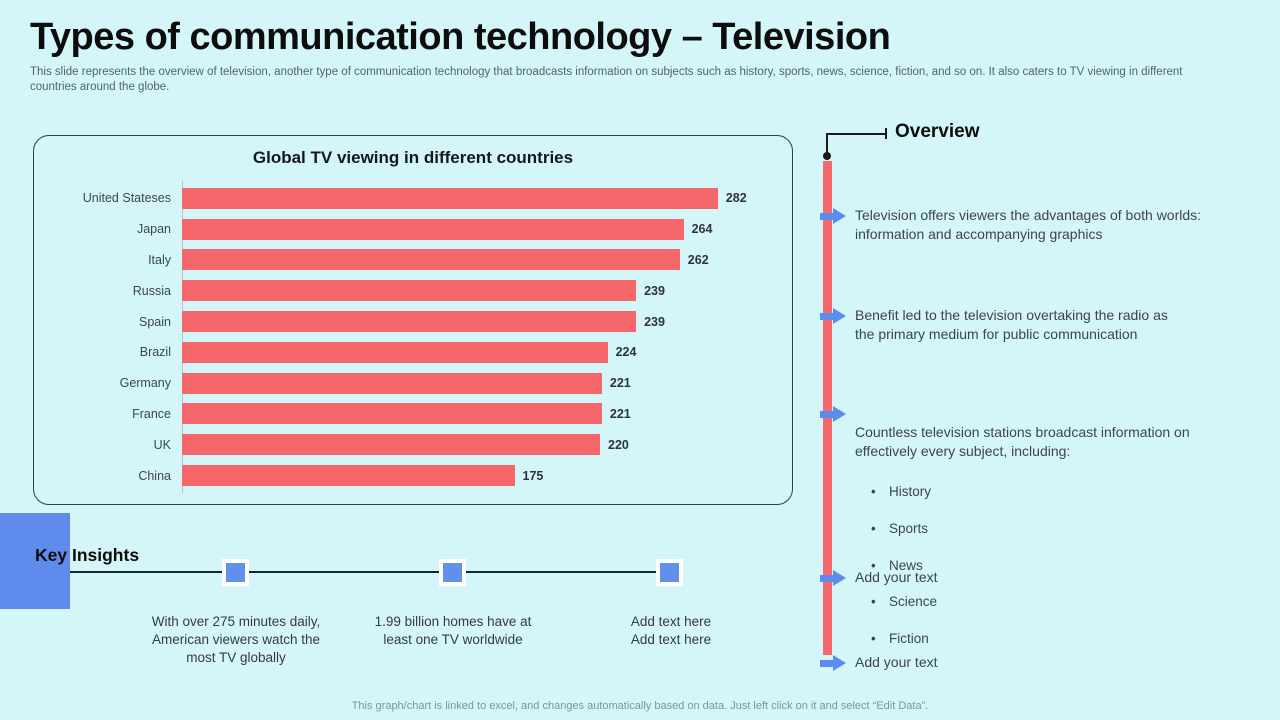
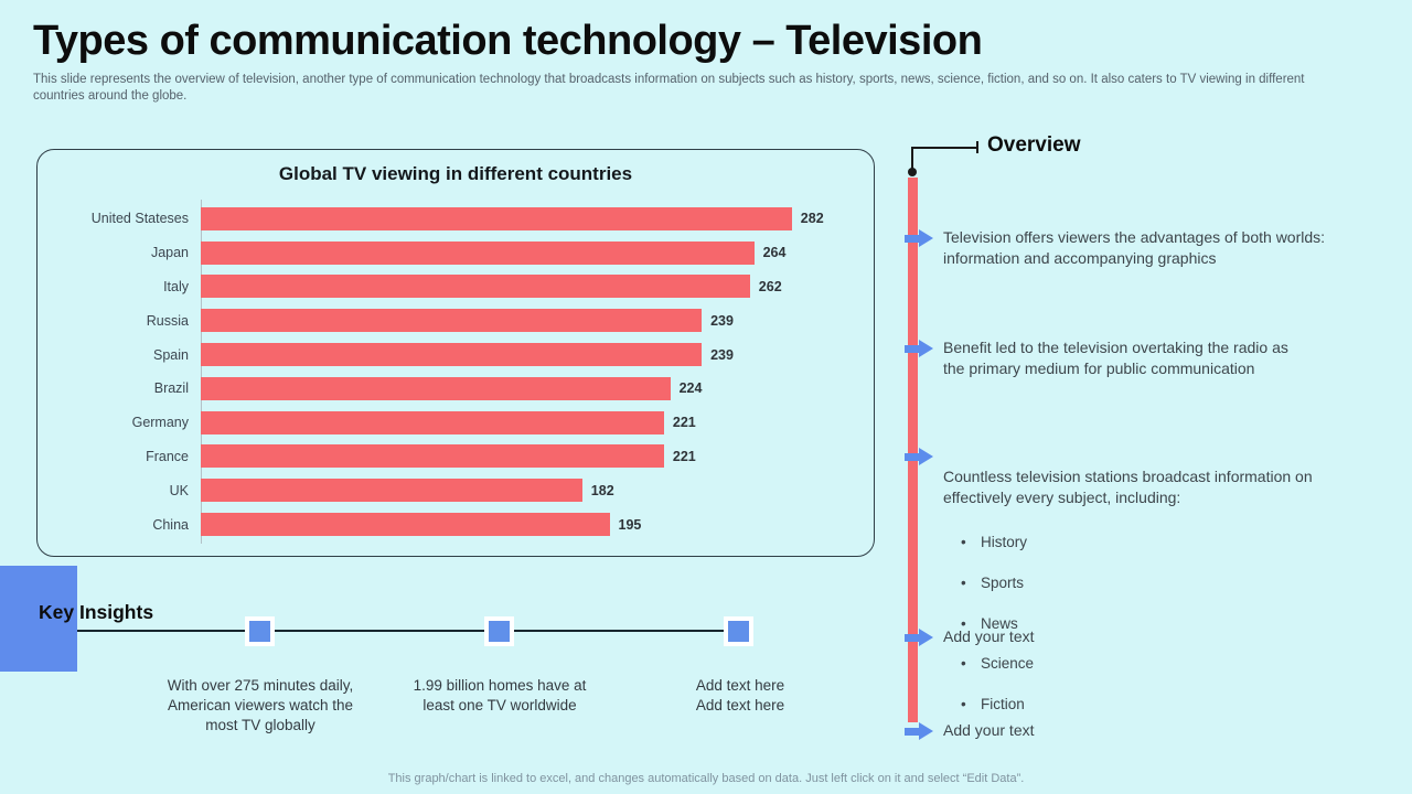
UK: 220 -> 182
China: 175 -> 195
